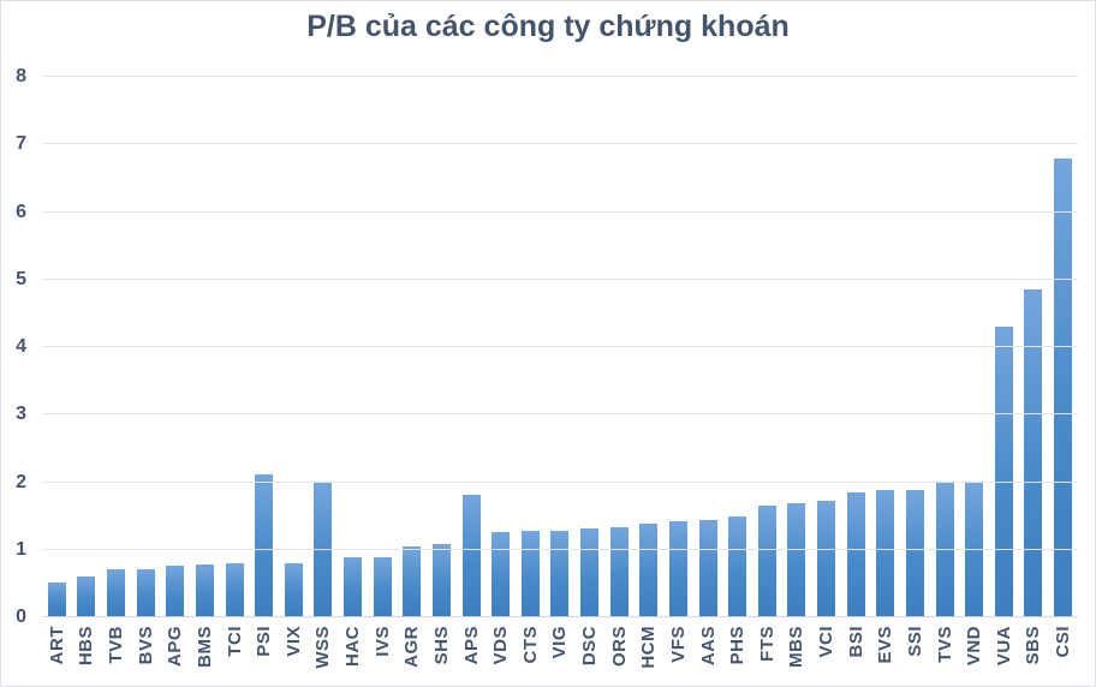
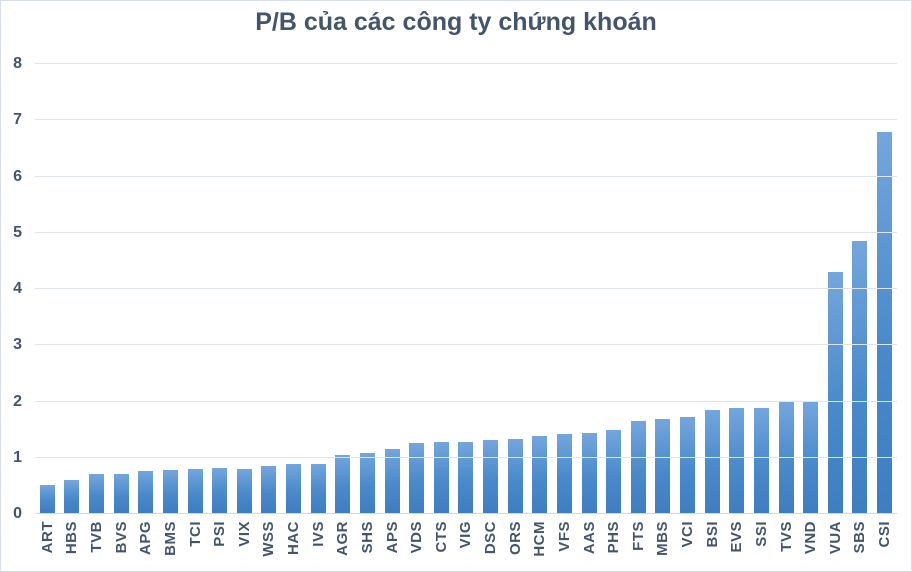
PSI: 2.1 -> 0.8
WSS: 2.0 -> 0.8
APS: 1.8 -> 1.1
